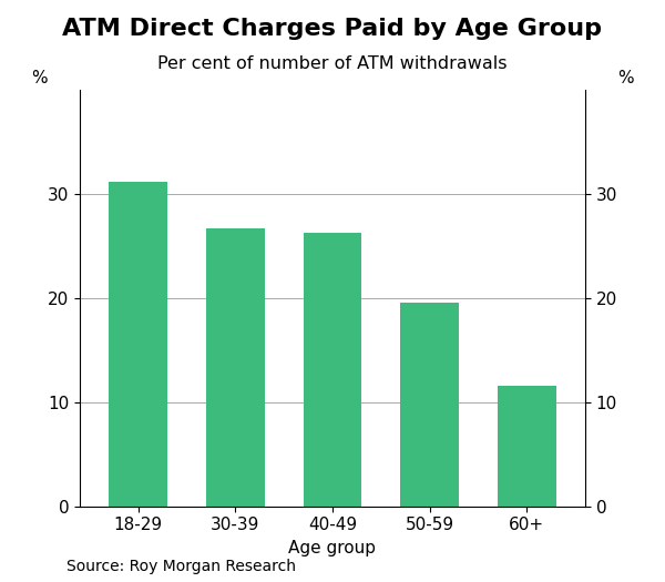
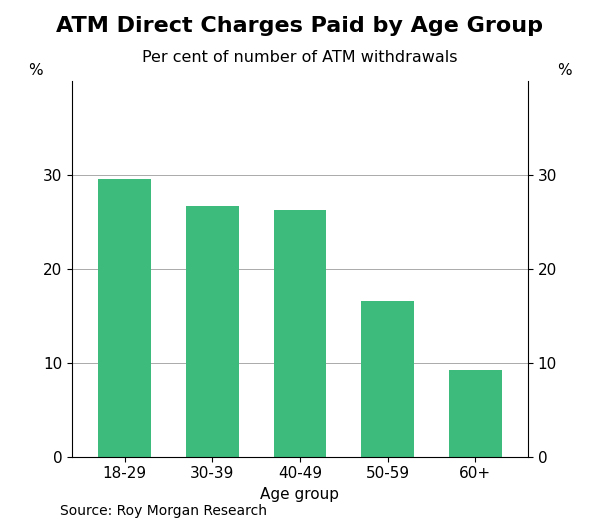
18-29: 31.2 -> 29.6
50-59: 19.6 -> 16.6
60+: 11.6 -> 9.2
